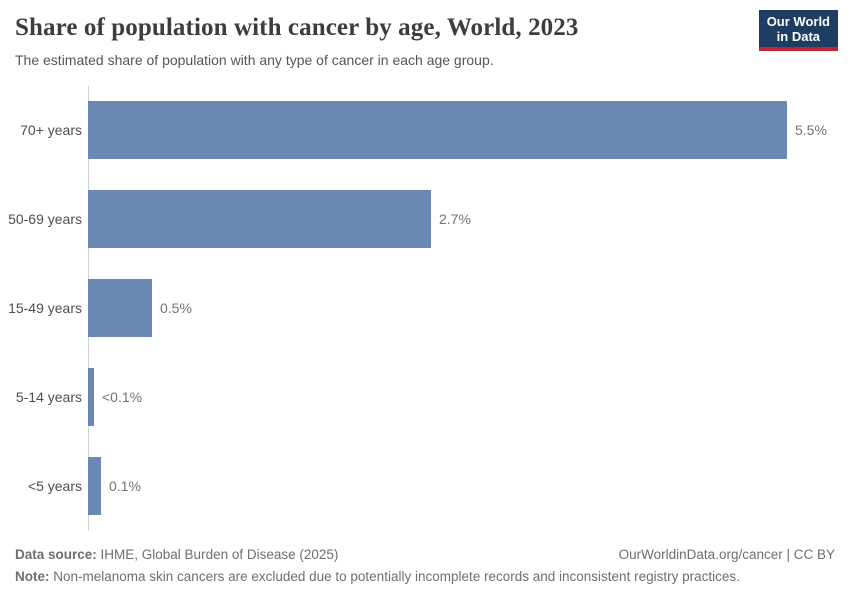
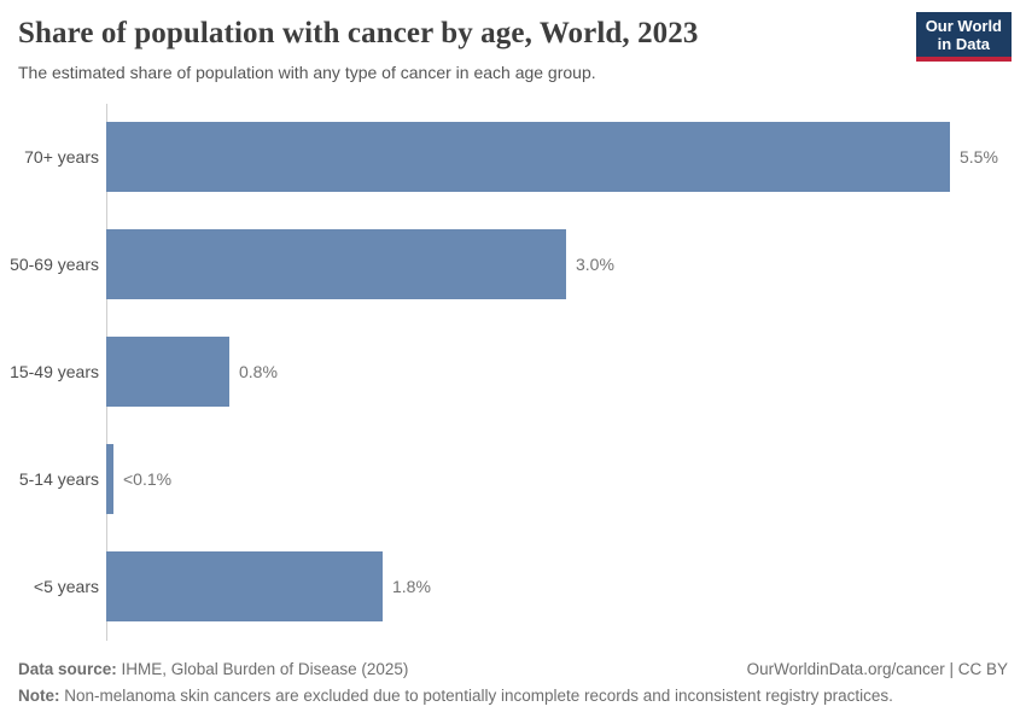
50-69 years: 2.7% -> 3.0%
15-49 years: 0.5% -> 0.8%
<5 years: 0.1% -> 1.8%
